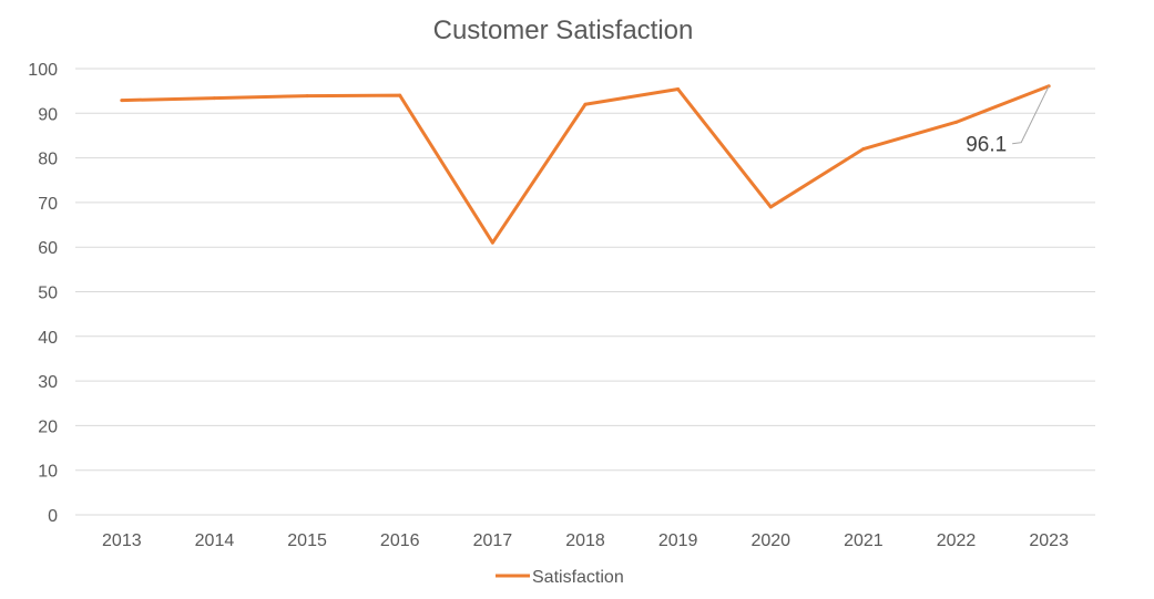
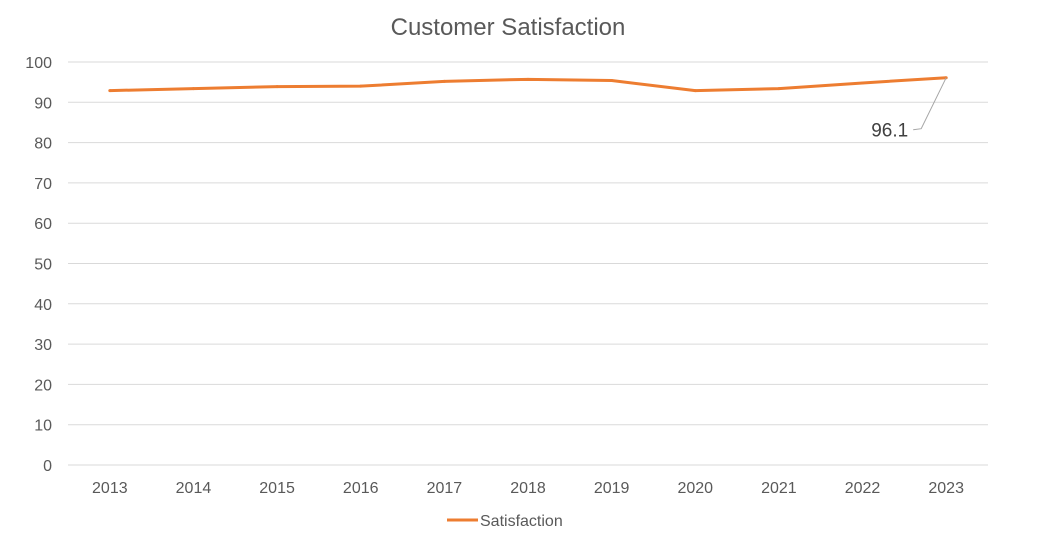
2017: 61 -> 95
2018: 92 -> 96
2020: 69 -> 93
2021: 82 -> 93
2022: 88 -> 95
